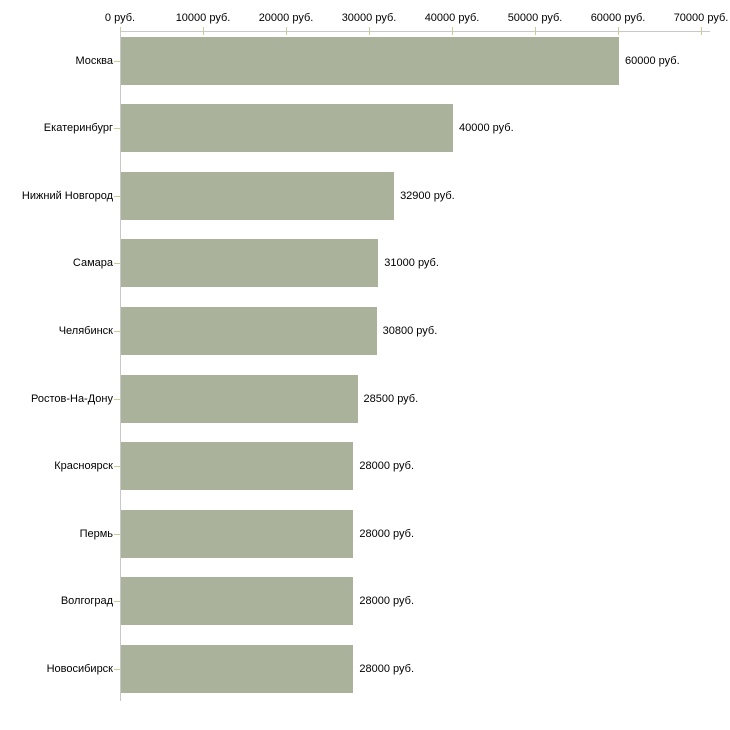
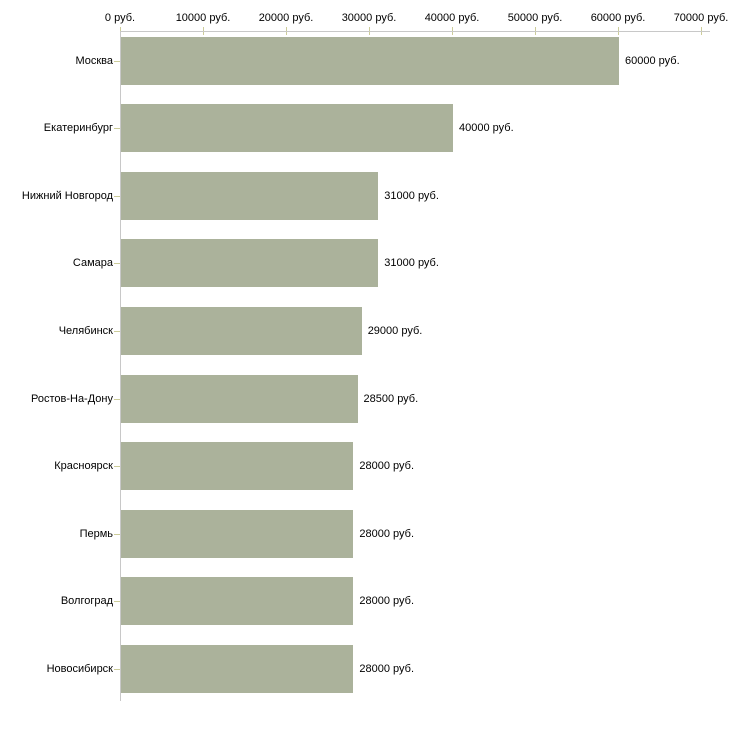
Нижний Новгород: 32900 -> 31000
Челябинск: 30800 -> 29000
